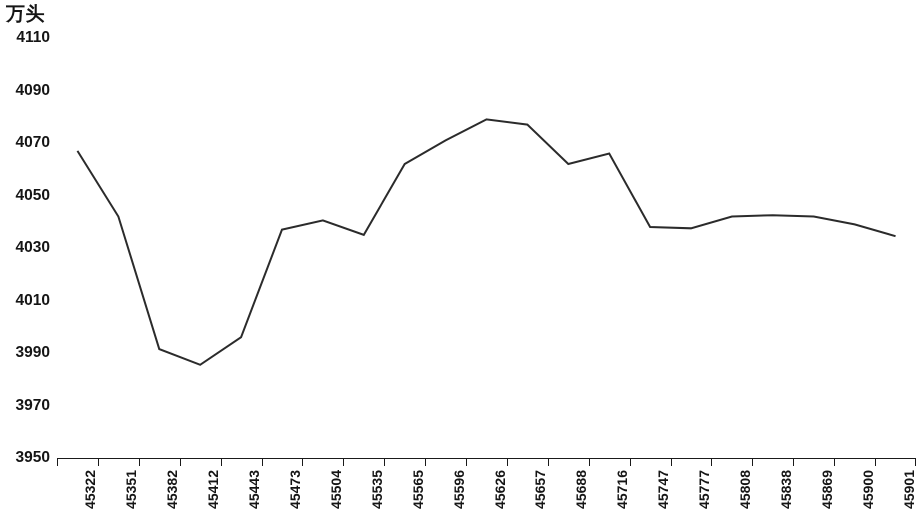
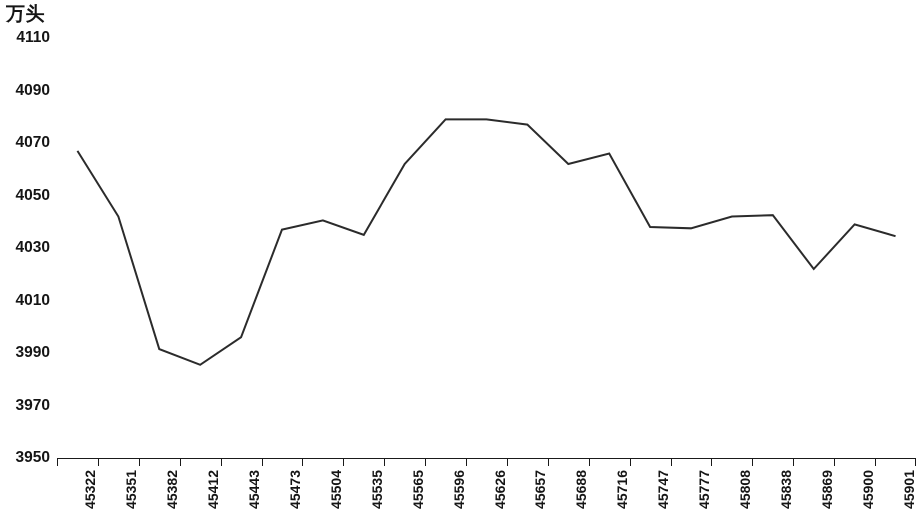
45596: 4071 -> 4079
45869: 4042 -> 4022
